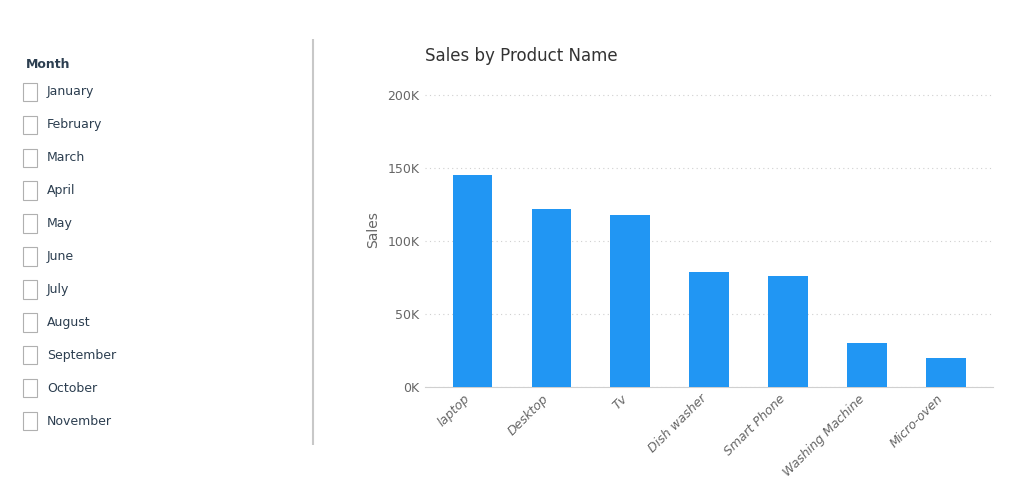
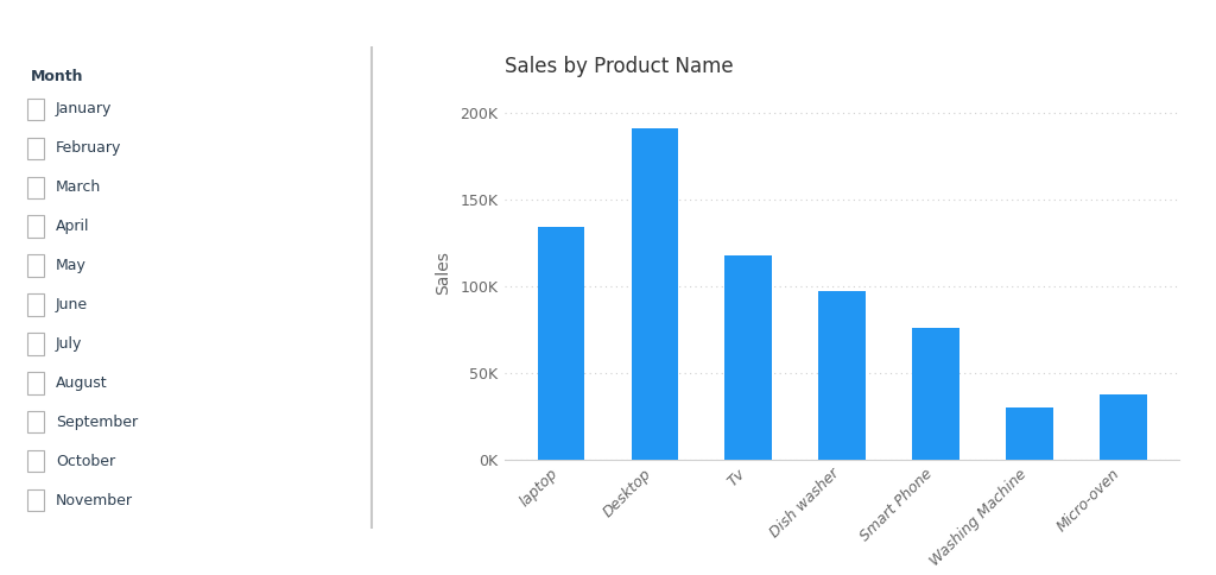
laptop: 145K -> 134K
Desktop: 122K -> 191K
Dish washer: 79K -> 97K
Micro-oven: 20K -> 38K
